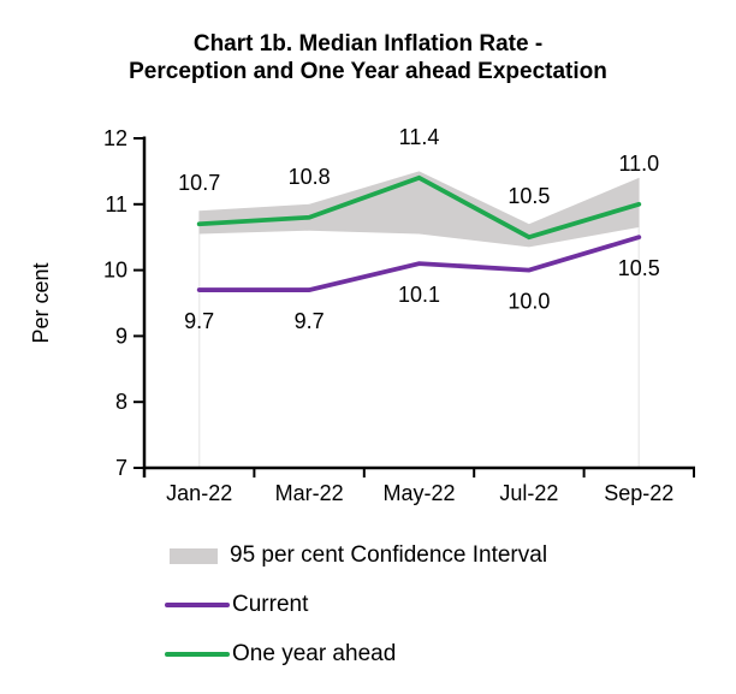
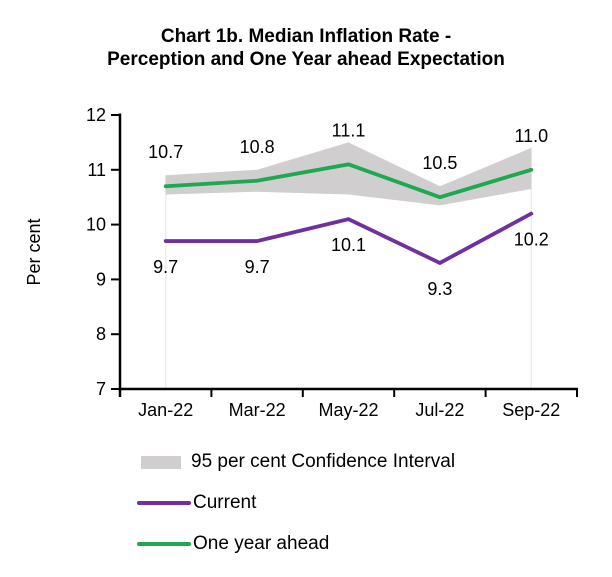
One year ahead/May-22: 11.4 -> 11.1
Current/Jul-22: 10.0 -> 9.3
Current/Sep-22: 10.5 -> 10.2
